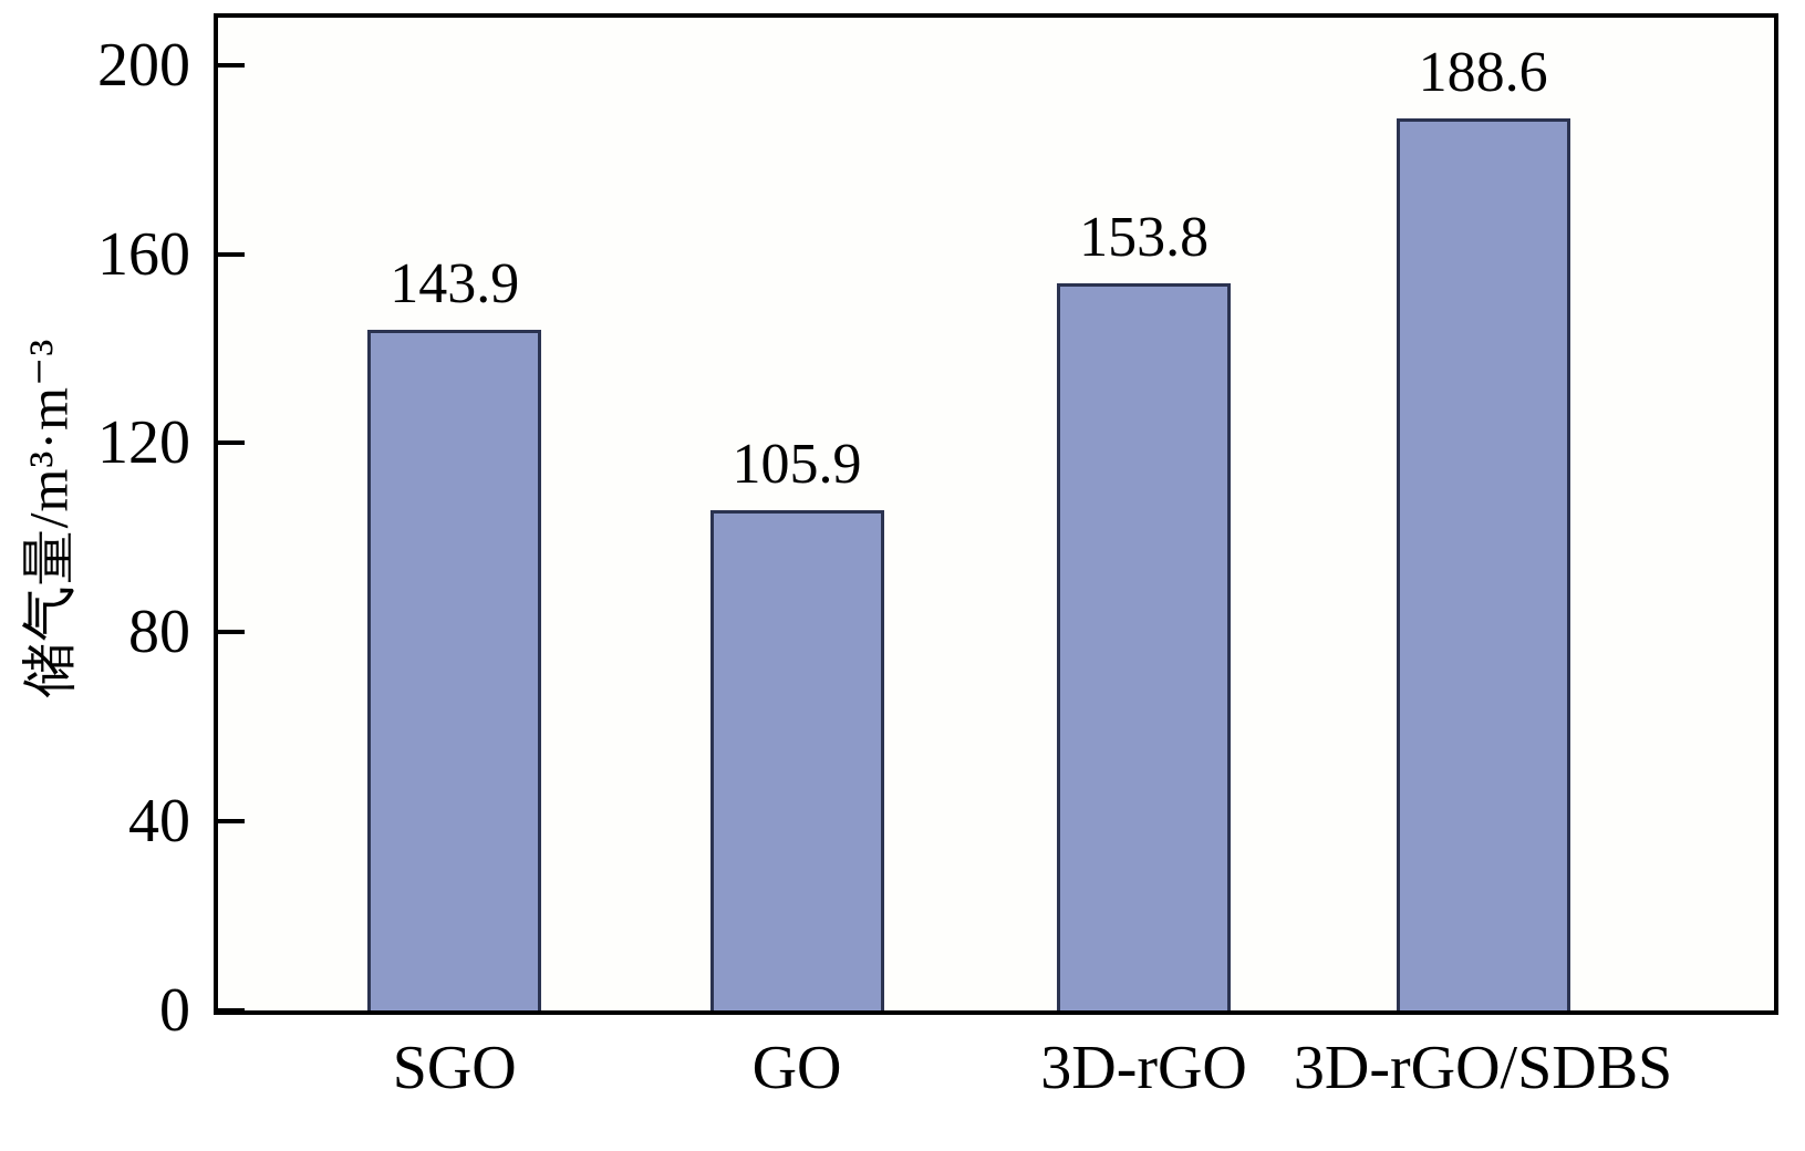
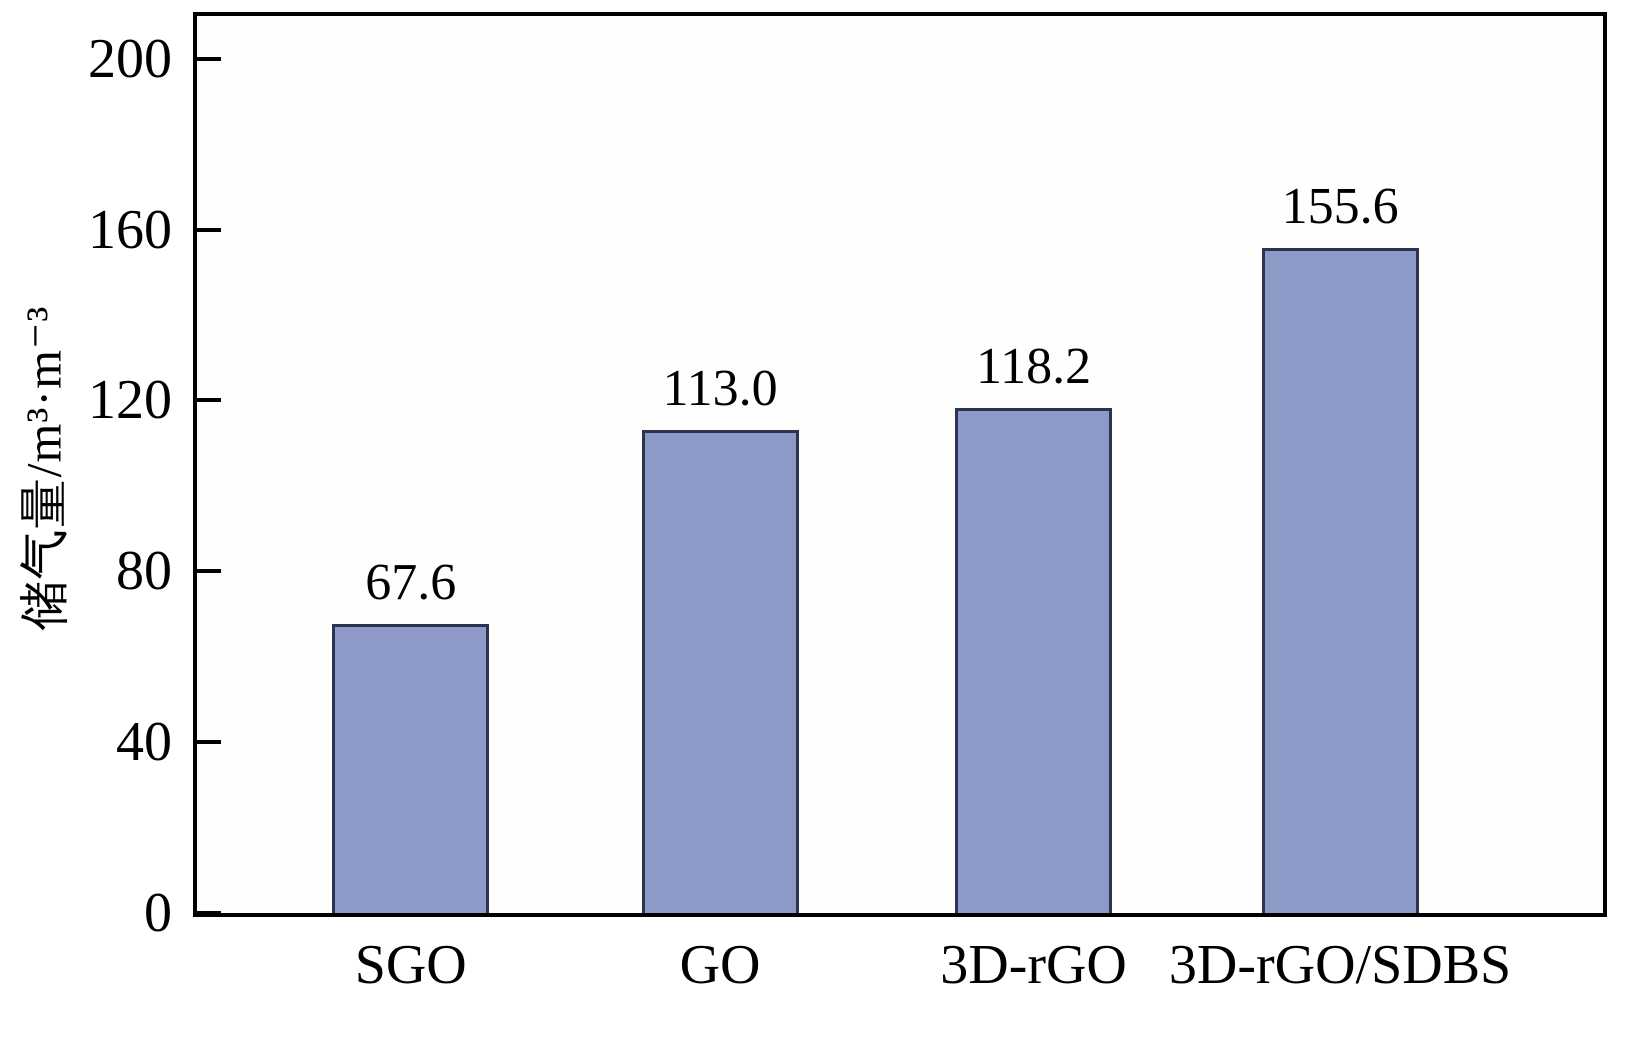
SGO: 143.9 -> 67.6
GO: 105.9 -> 113.0
3D-rGO: 153.8 -> 118.2
3D-rGO/SDBS: 188.6 -> 155.6
